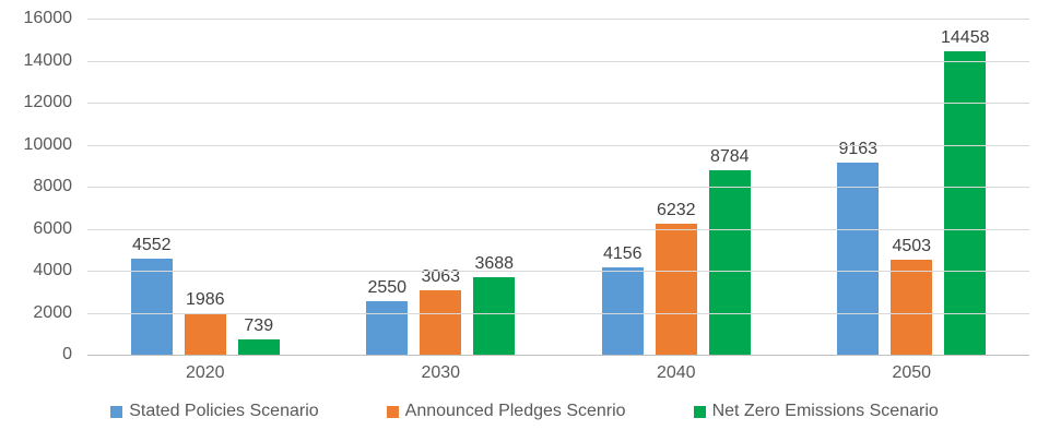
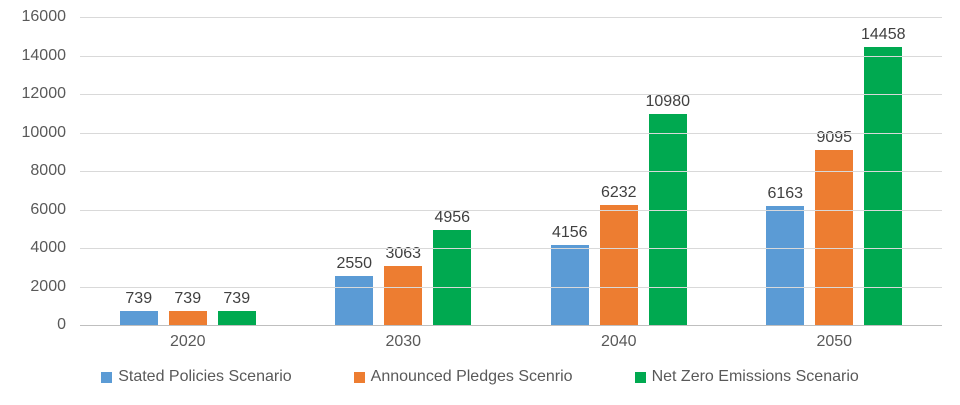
Stated Policies Scenario/2020: 4552 -> 739
Announced Pledges Scenrio/2020: 1986 -> 739
Net Zero Emissions Scenario/2030: 3688 -> 4956
Net Zero Emissions Scenario/2040: 8784 -> 10980
Stated Policies Scenario/2050: 9163 -> 6163
Announced Pledges Scenrio/2050: 4503 -> 9095
